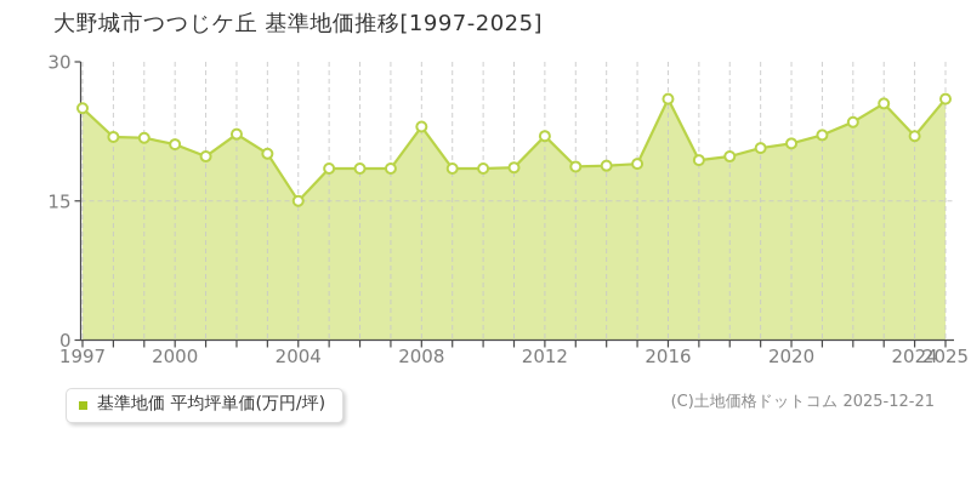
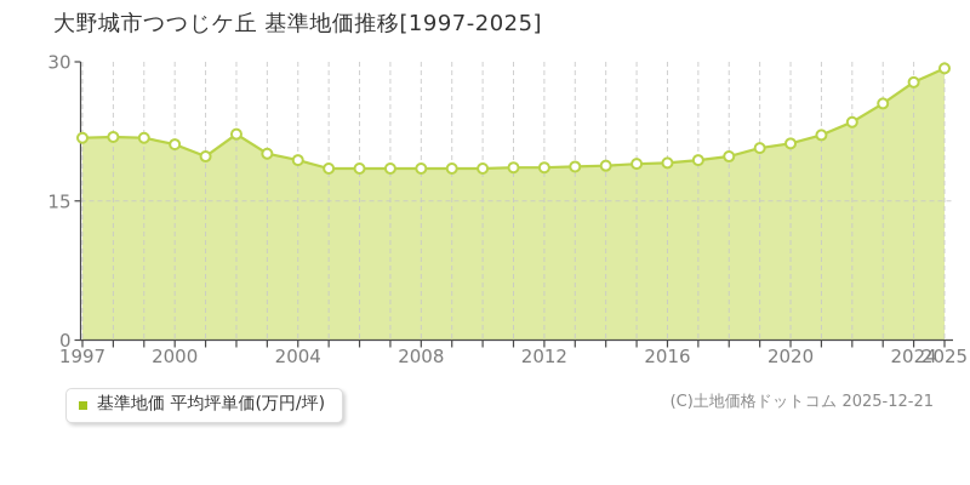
1997: 25 -> 22
2004: 15 -> 19
2008: 23 -> 18
2012: 22 -> 19
2016: 26 -> 19
2024: 22 -> 28
2025: 26 -> 29
